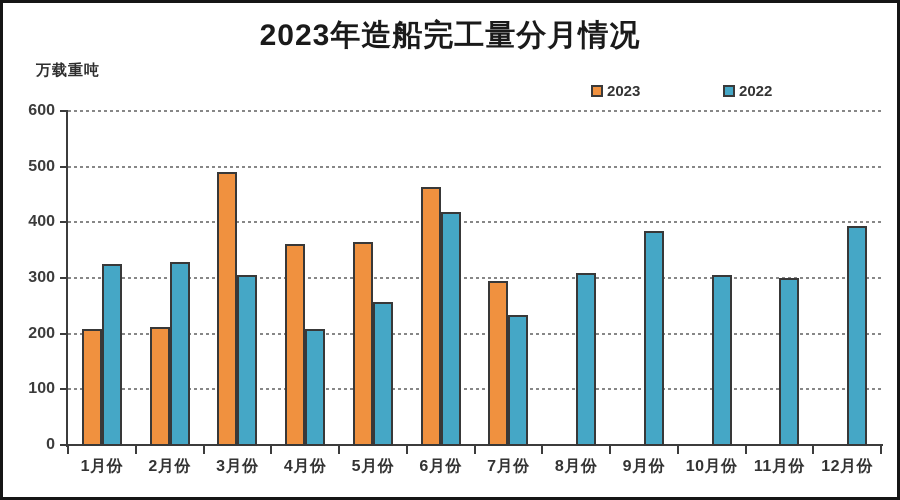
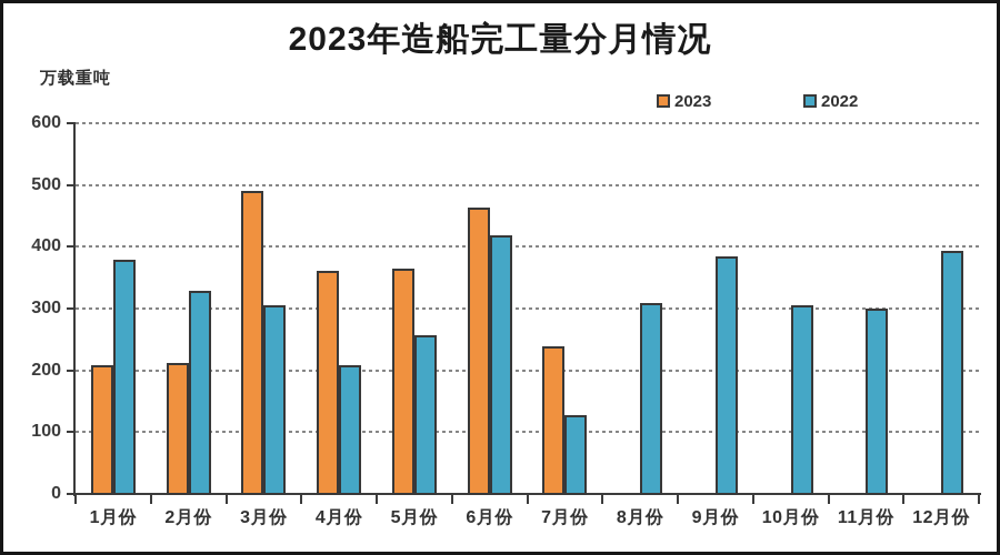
2022/1月份: 330 -> 380
2023/7月份: 300 -> 240
2022/7月份: 240 -> 130
